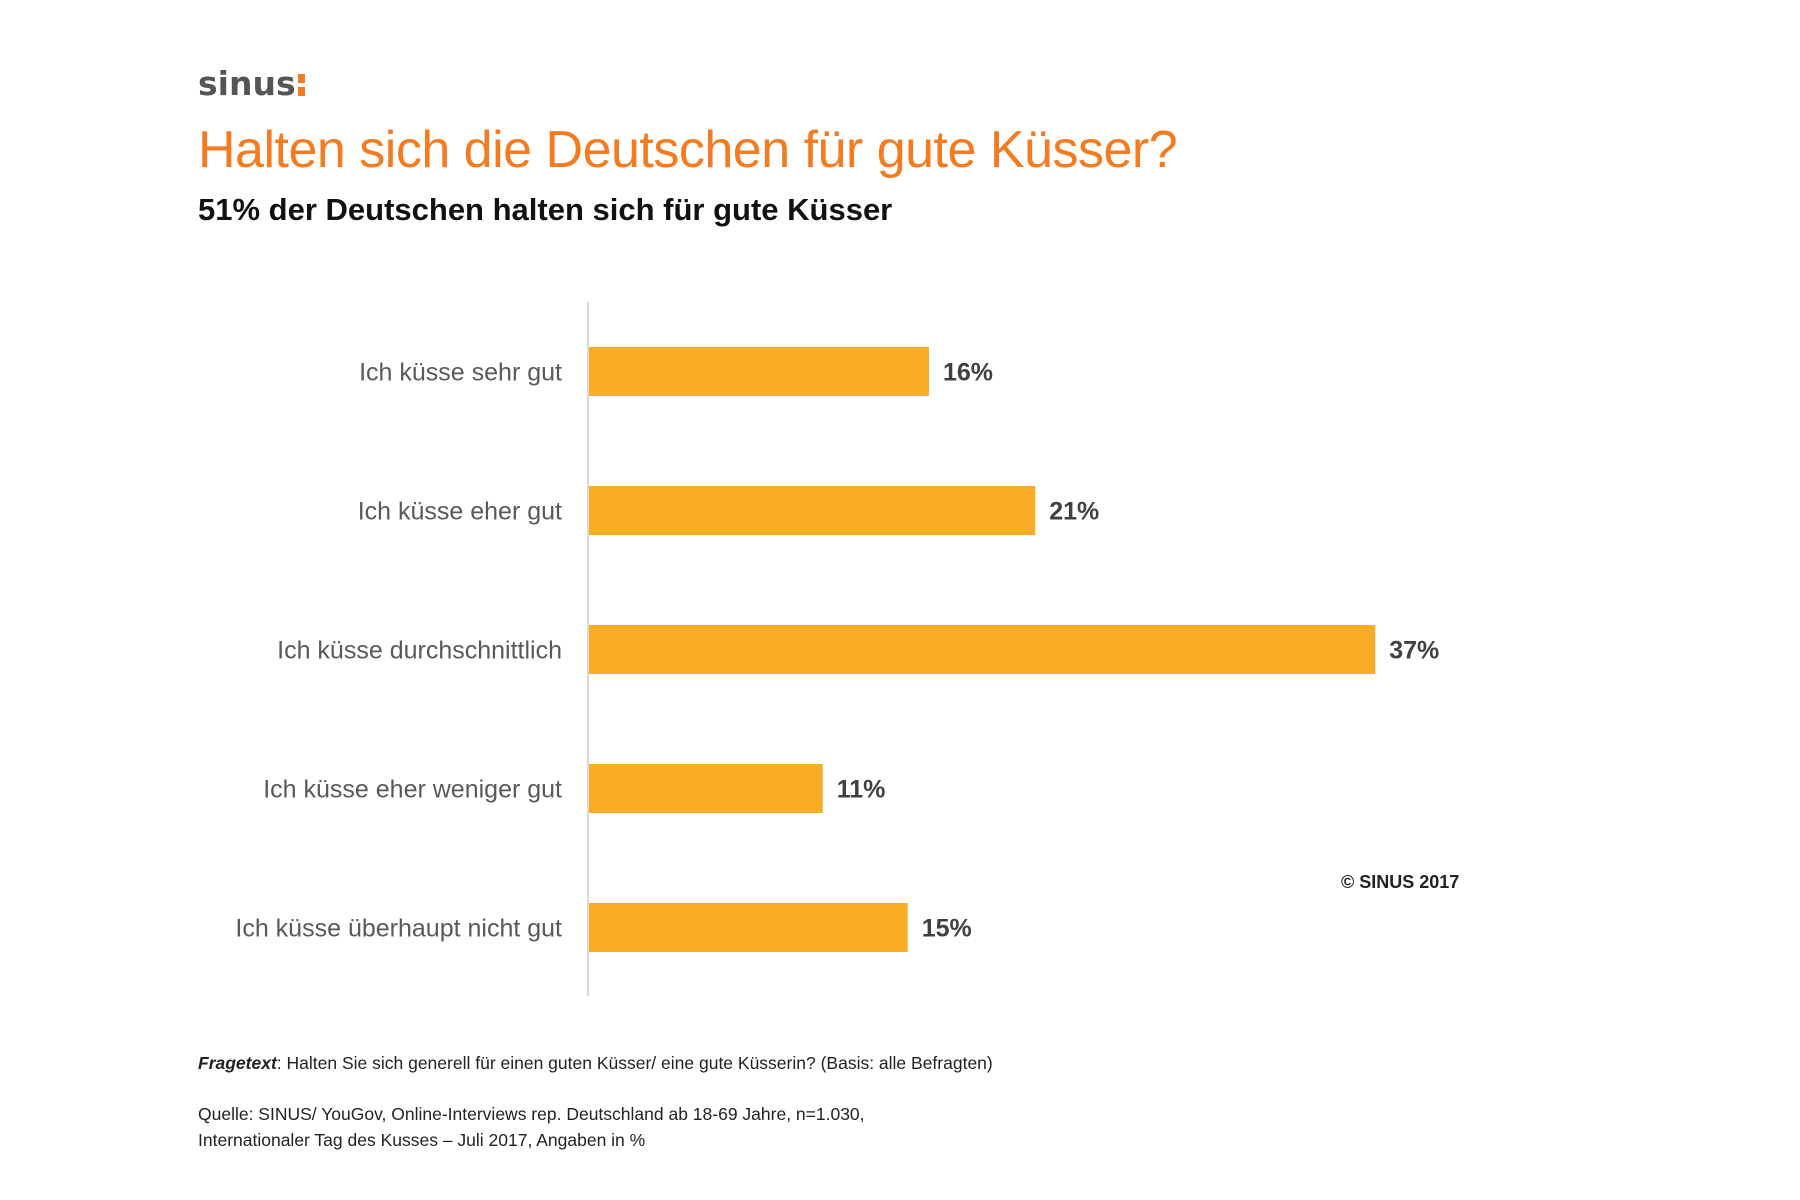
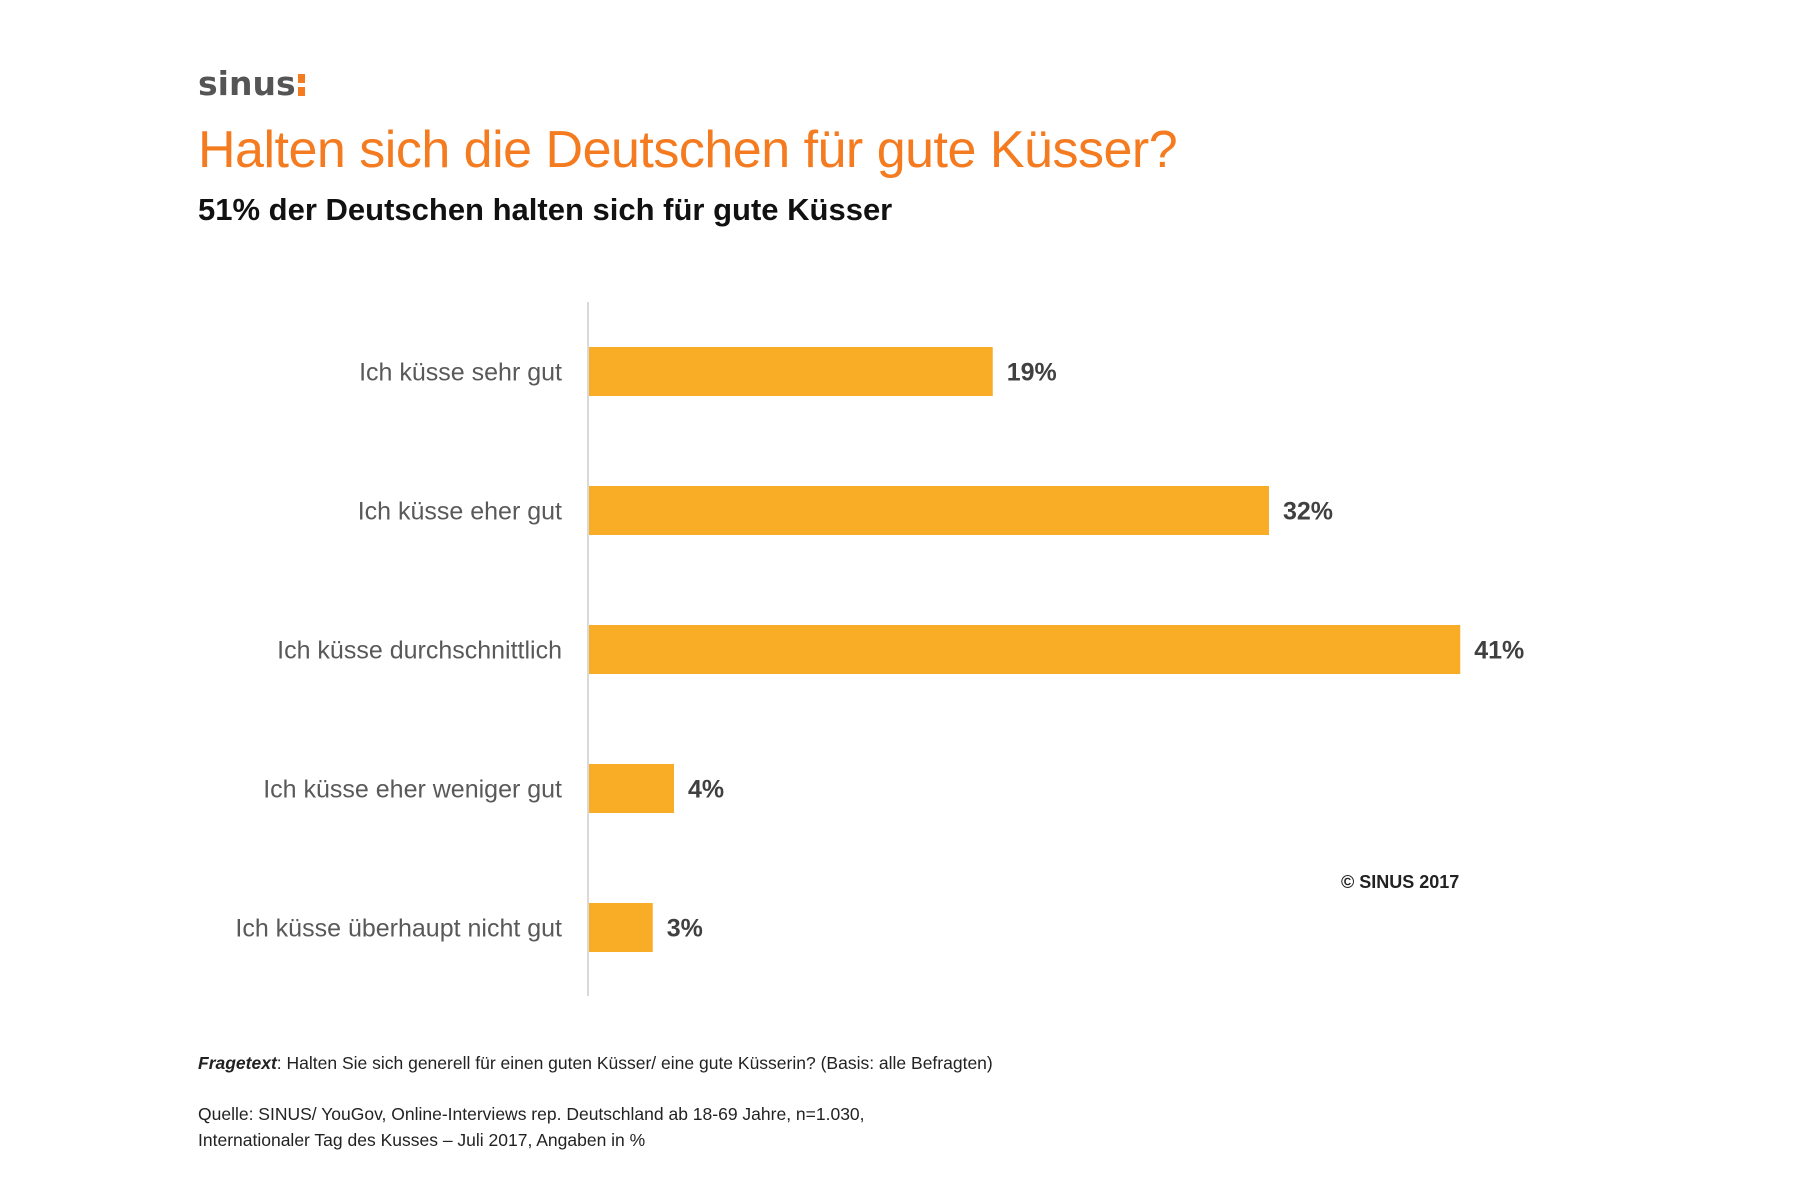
Ich küsse sehr gut: 16% -> 19%
Ich küsse eher gut: 21% -> 32%
Ich küsse durchschnittlich: 37% -> 41%
Ich küsse eher weniger gut: 11% -> 4%
Ich küsse überhaupt nicht gut: 15% -> 3%
